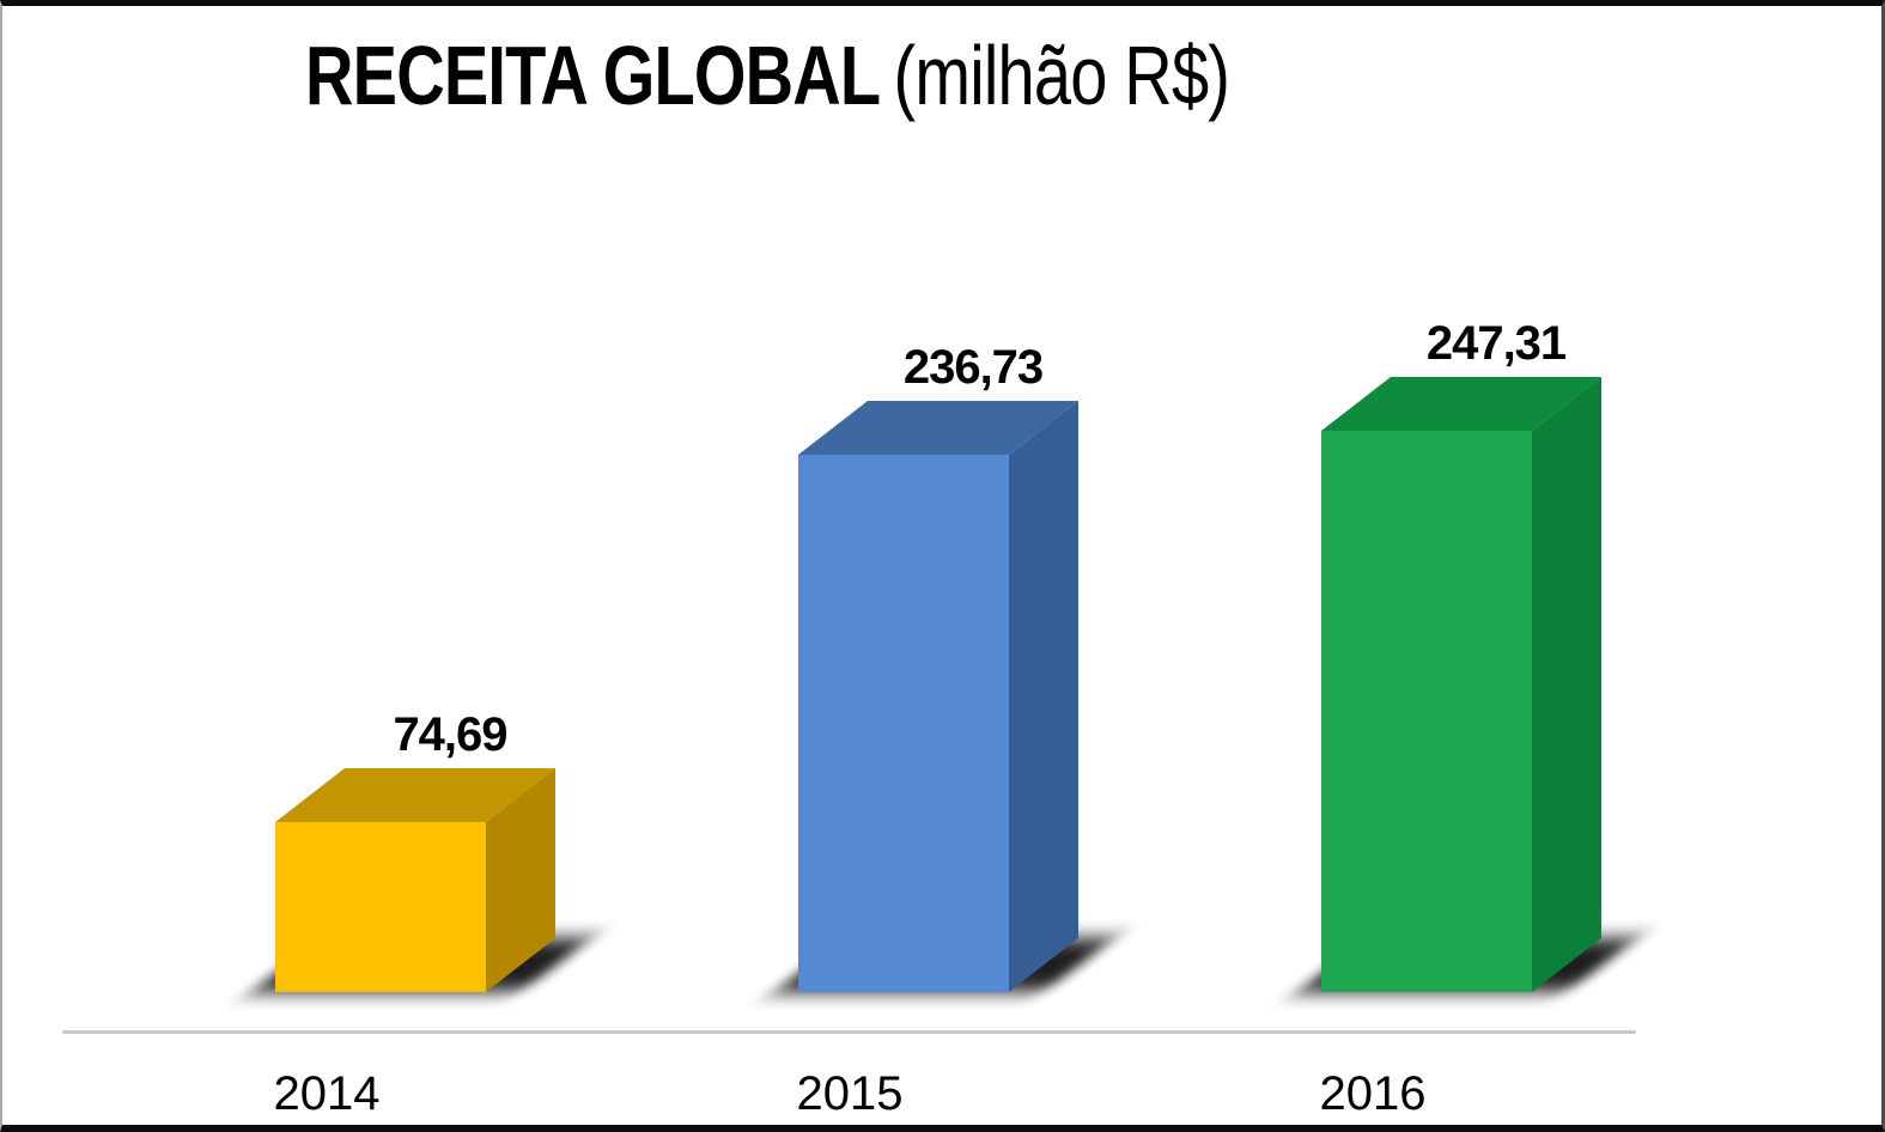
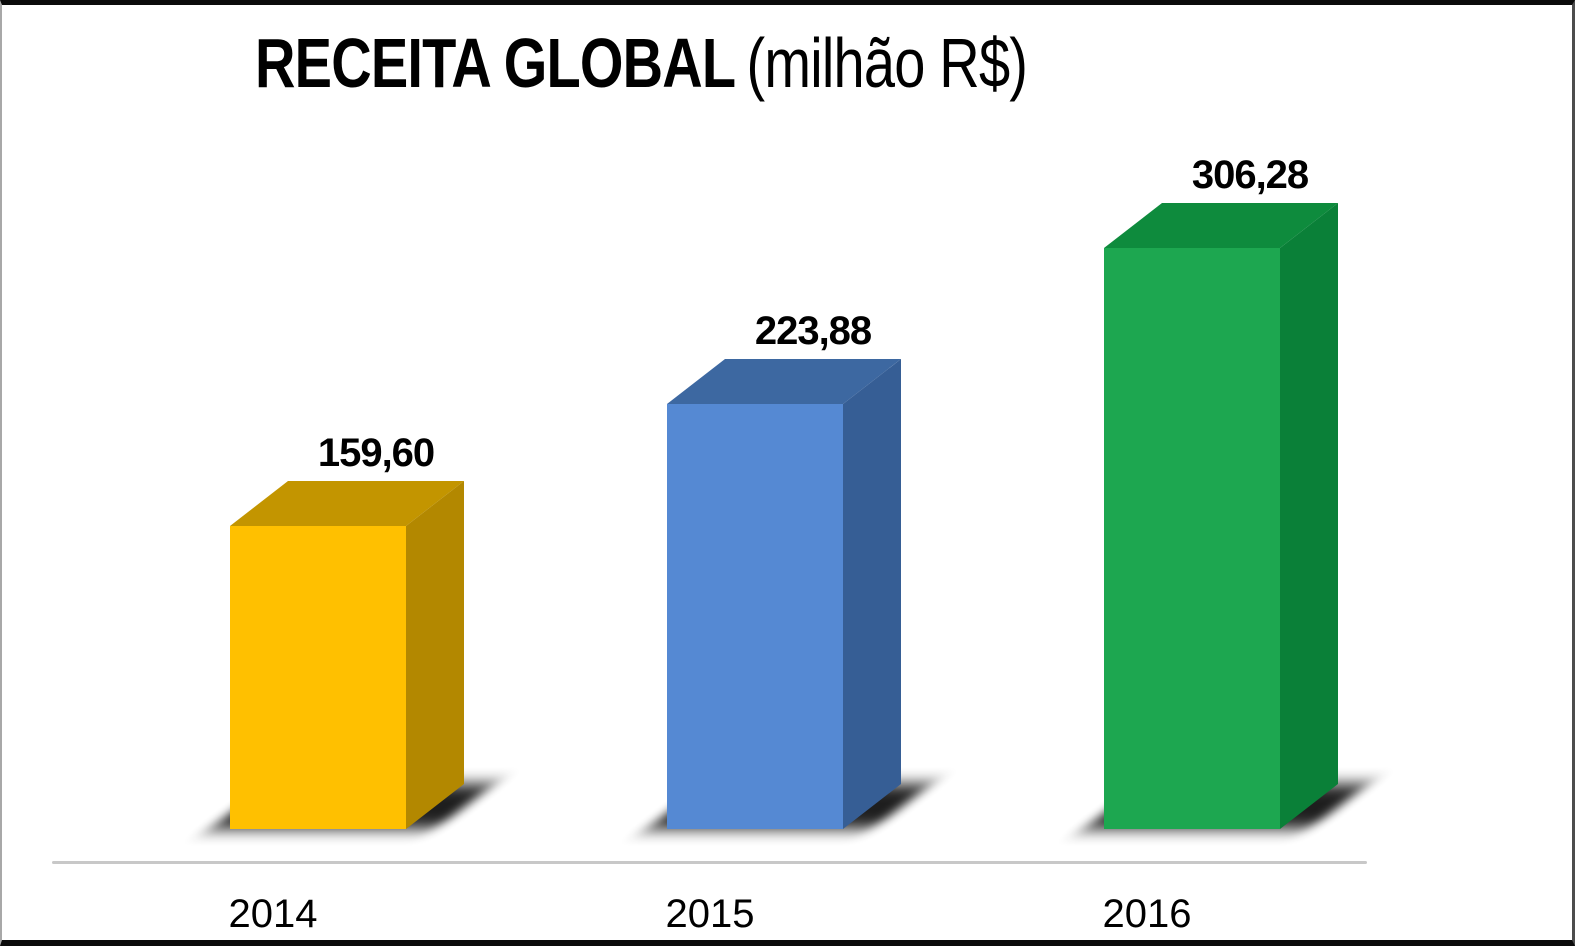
2014: 74,69 -> 159,60
2015: 236,73 -> 223,88
2016: 247,31 -> 306,28
